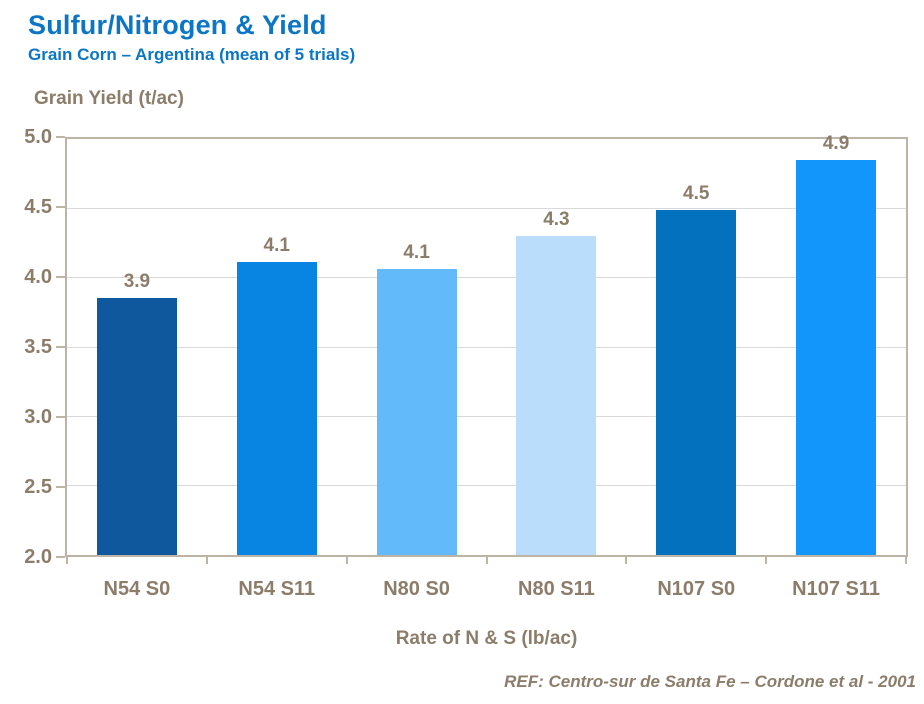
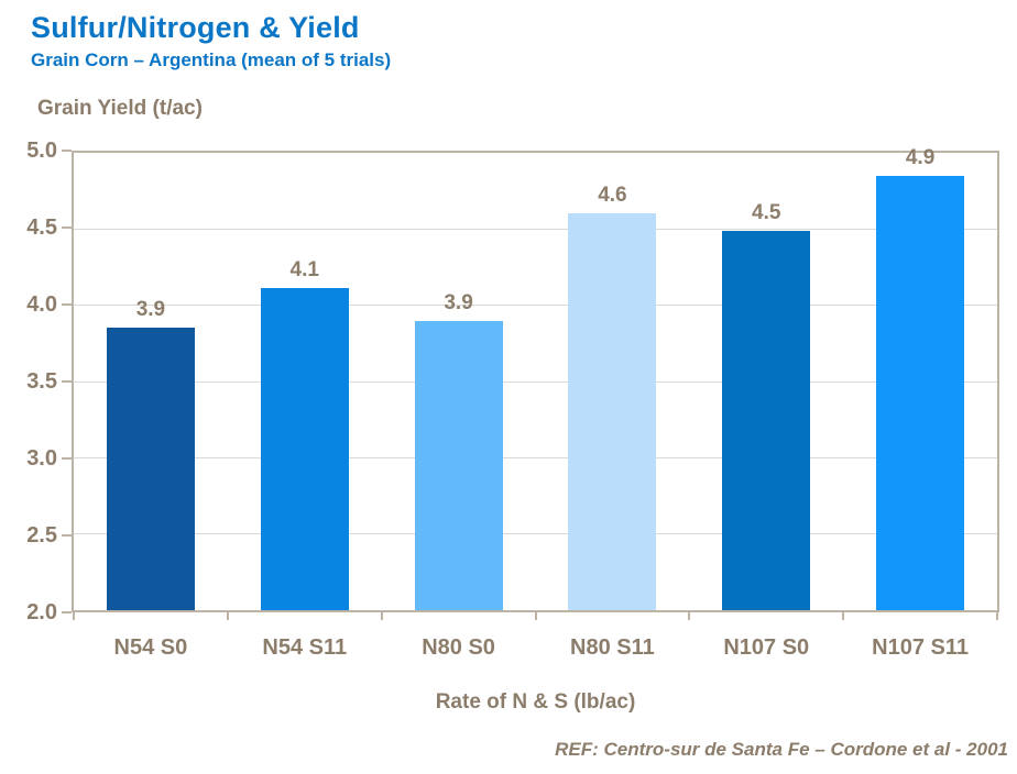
N80 S0: 4.1 -> 3.9
N80 S11: 4.3 -> 4.6
